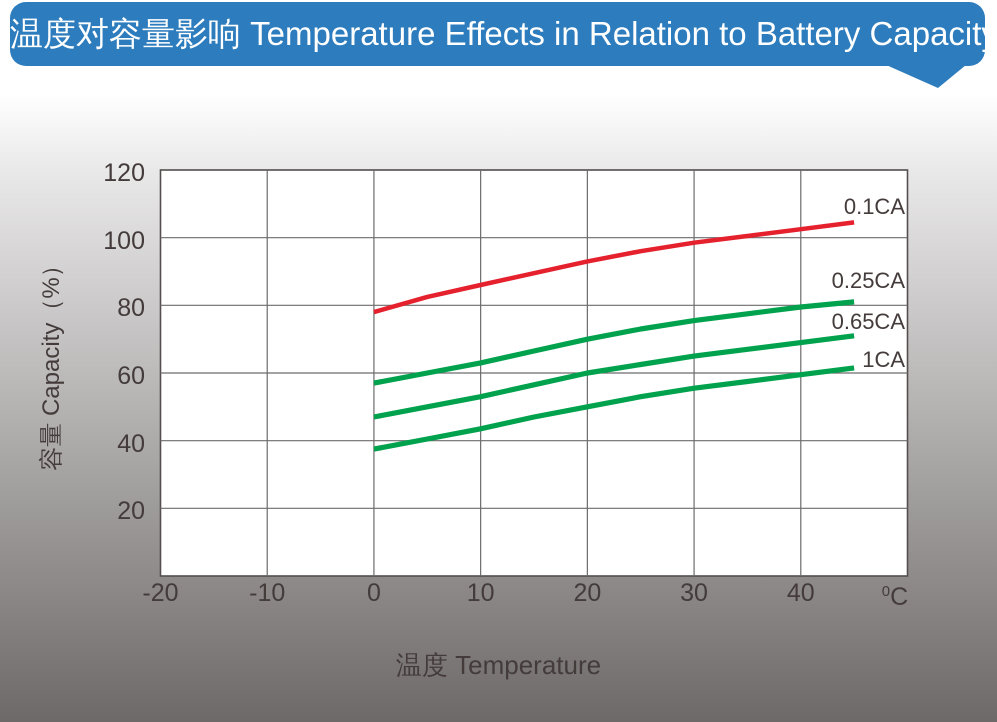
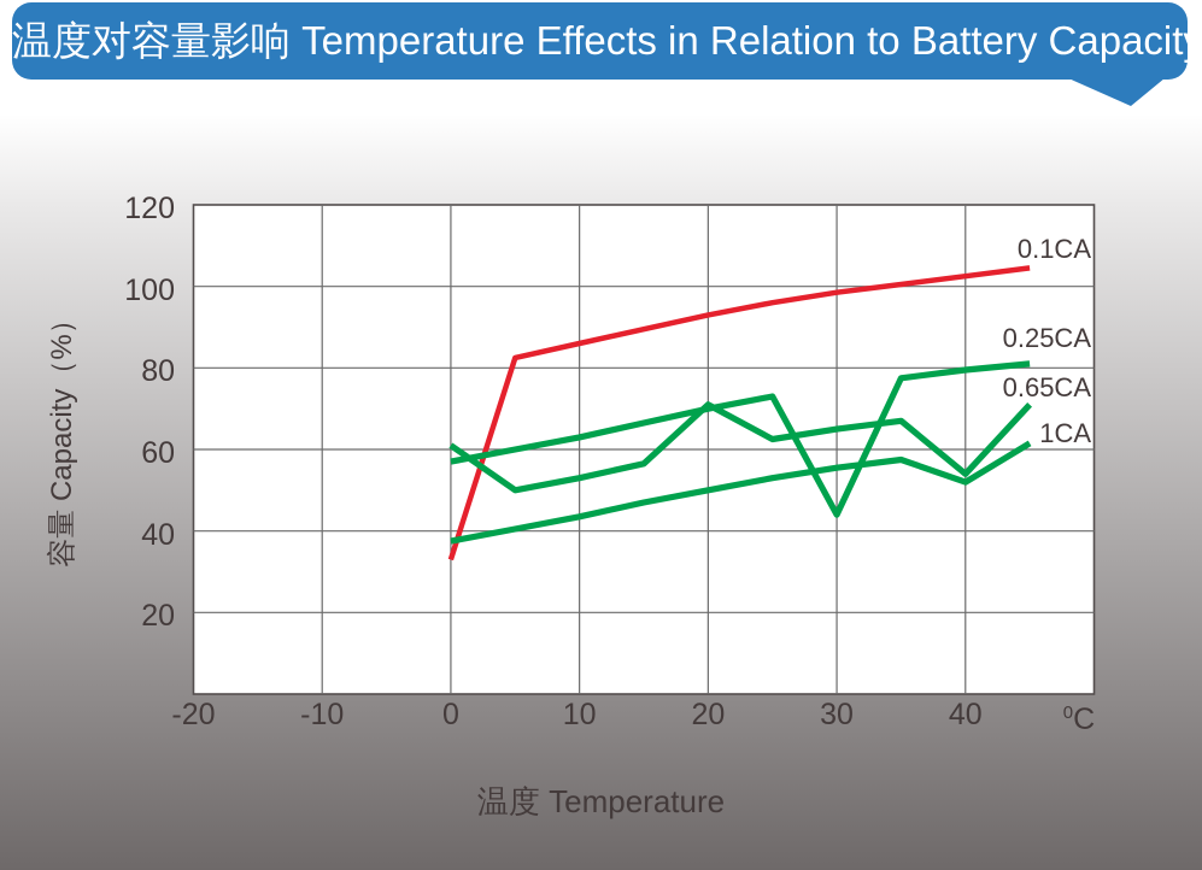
0.1CA/0: 78 -> 33
0.65CA/0: 47 -> 61
0.65CA/20: 60 -> 71
0.25CA/30: 76 -> 44
0.65CA/40: 69 -> 54
1CA/40: 60 -> 52
